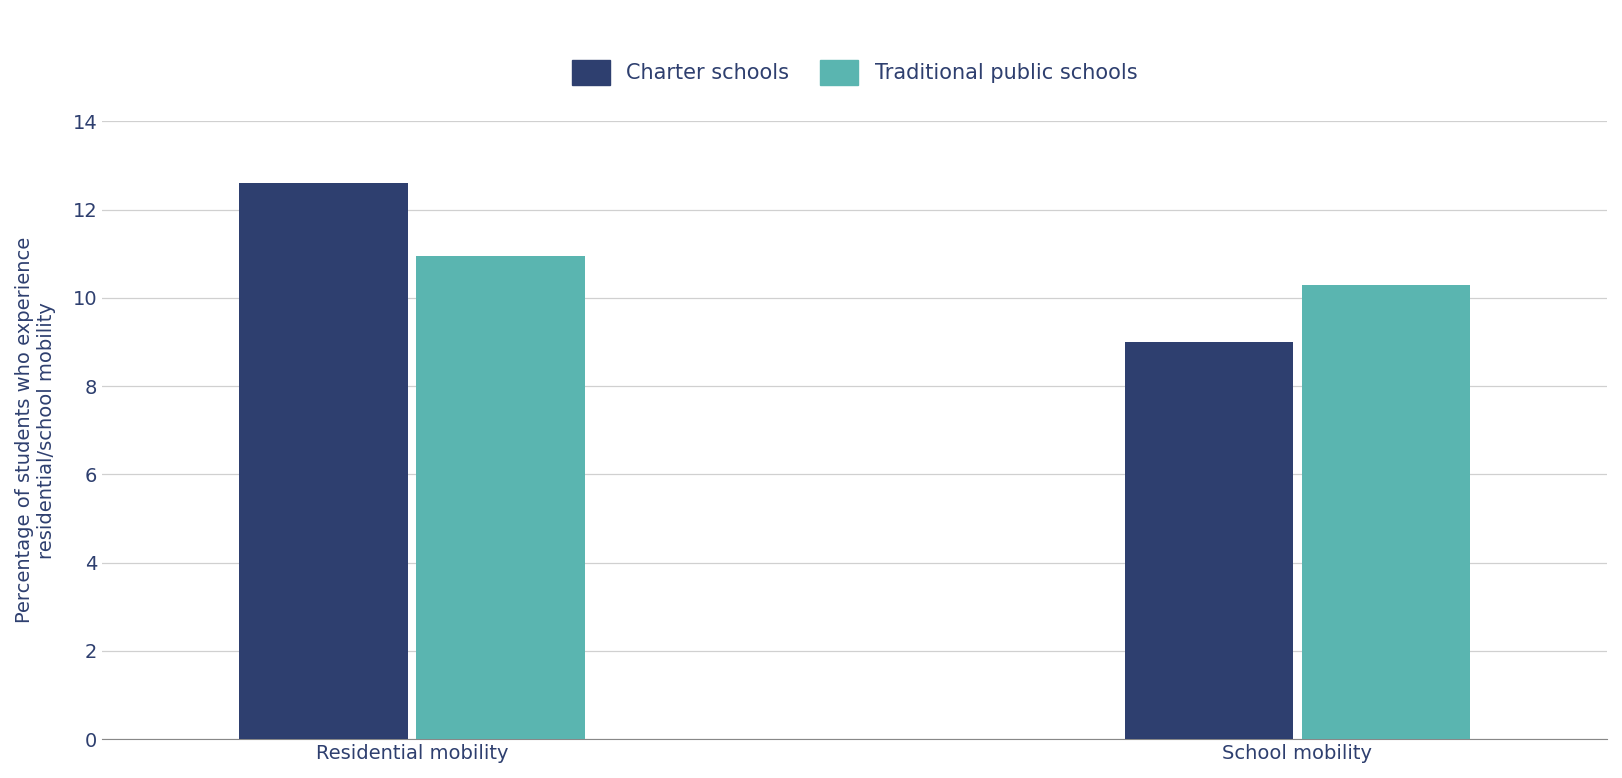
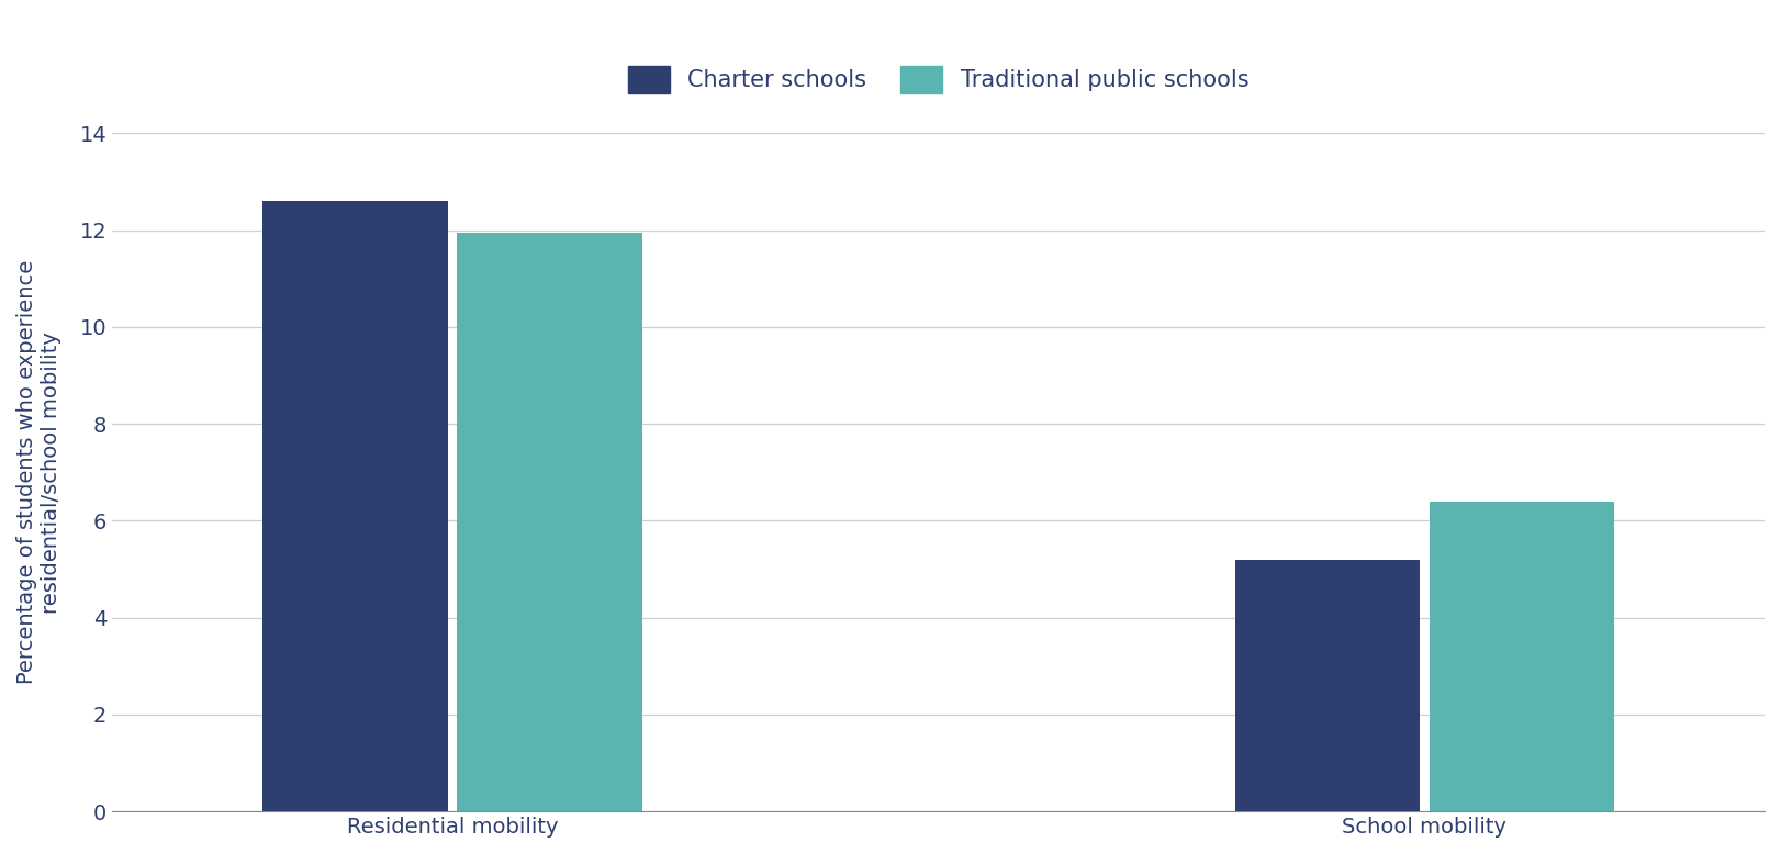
Traditional public schools/Residential mobility: 10.95 -> 11.95
Charter schools/School mobility: 9.0 -> 5.2
Traditional public schools/School mobility: 10.30 -> 6.40
